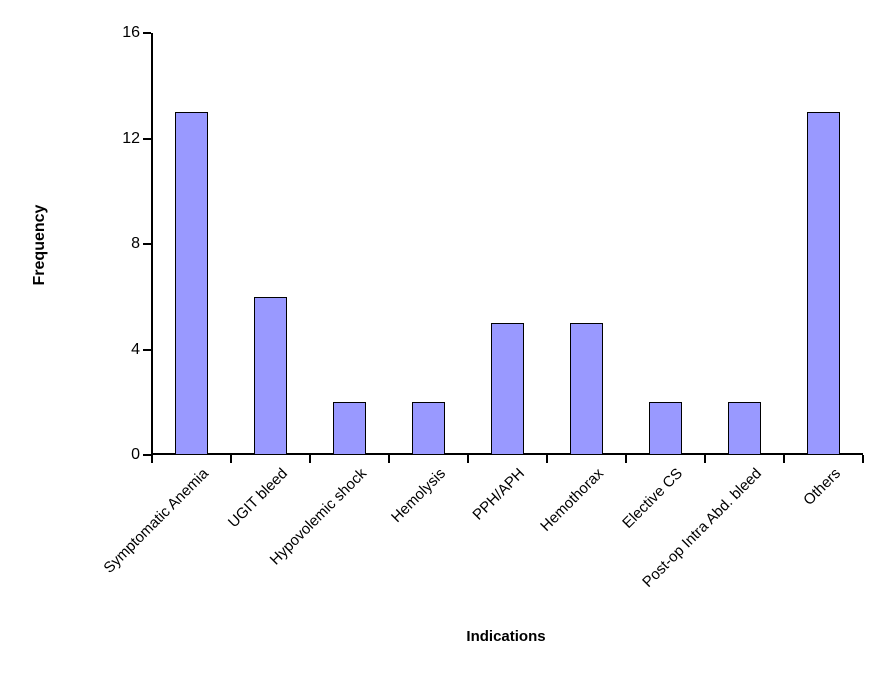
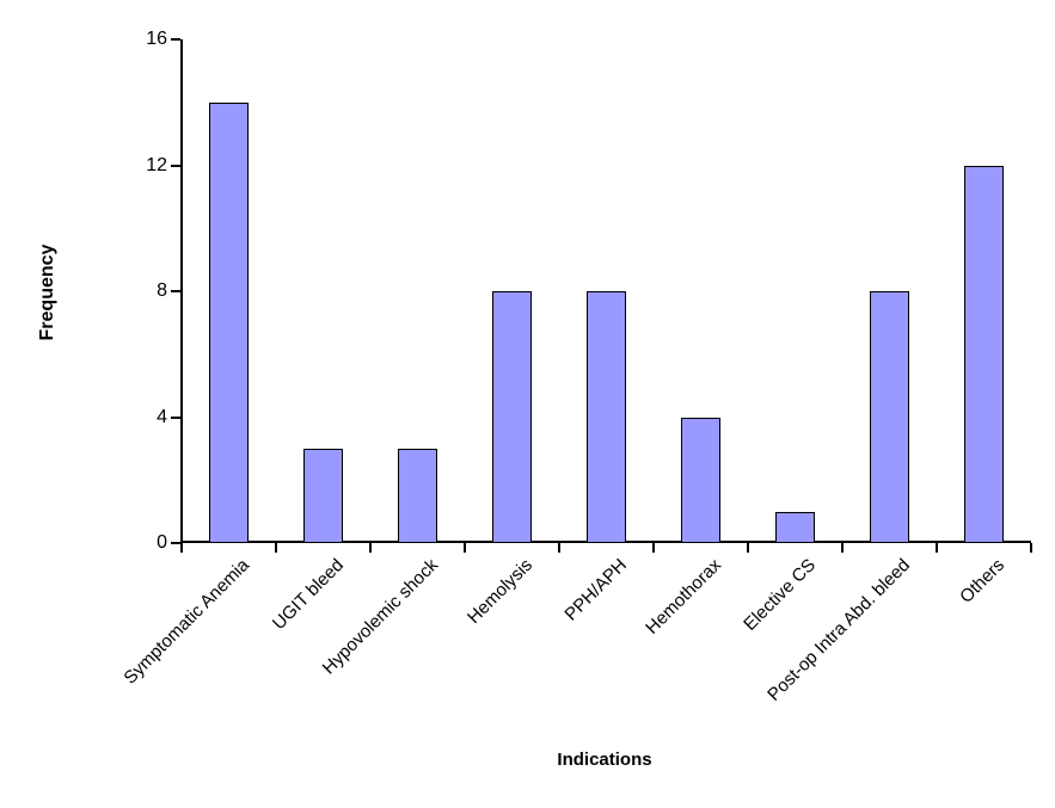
Symptomatic Anemia: 13 -> 14
UGIT bleed: 6 -> 3
Hypovolemic shock: 2 -> 3
Hemolysis: 2 -> 8
PPH/APH: 5 -> 8
Hemothorax: 5 -> 4
Elective CS: 2 -> 1
Post-op Intra Abd. bleed: 2 -> 8
Others: 13 -> 12
